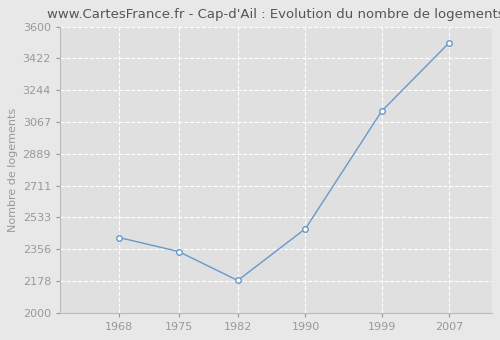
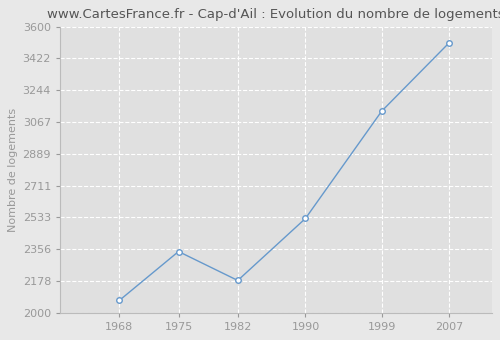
1968: 2420 -> 2070
1990: 2470 -> 2530
